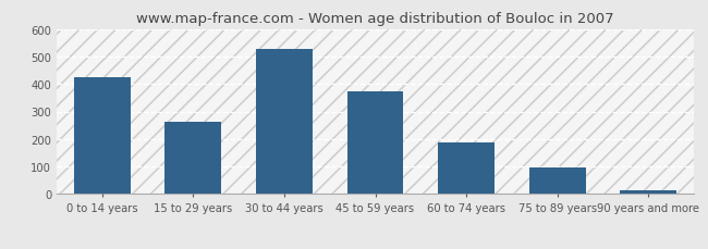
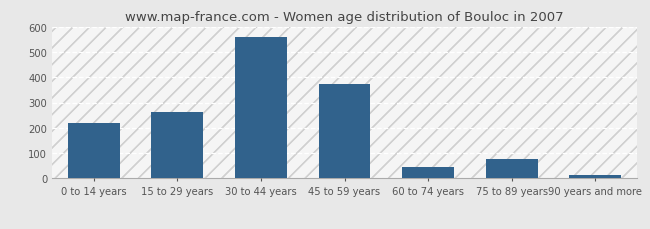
0 to 14 years: 425 -> 220
30 to 44 years: 526 -> 560
60 to 74 years: 187 -> 45
75 to 89 years: 96 -> 75
